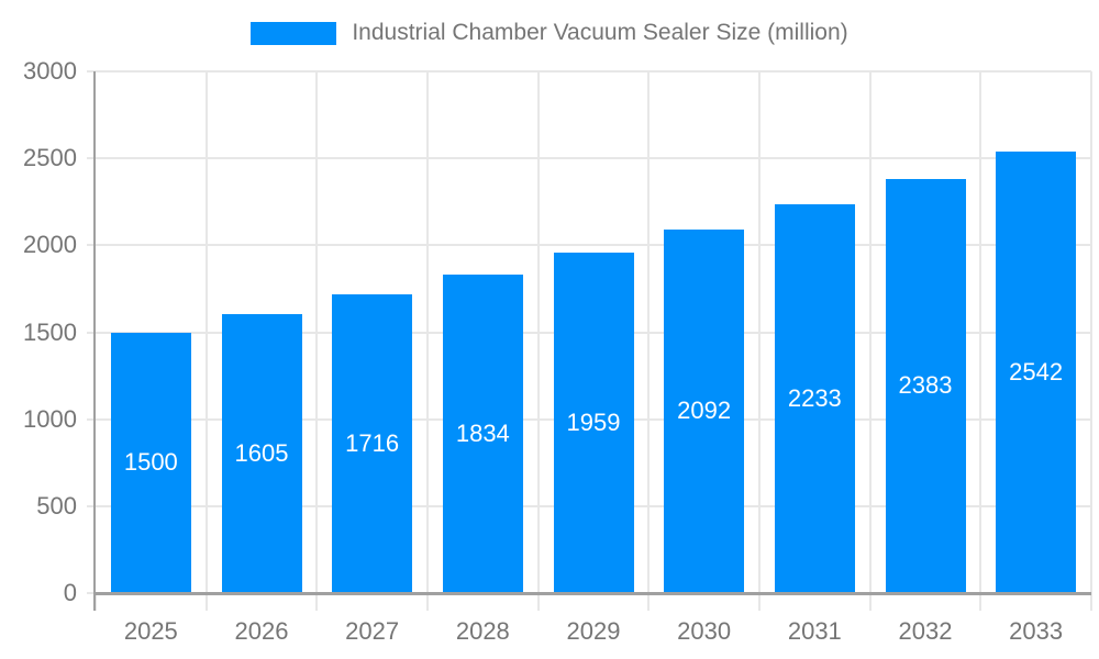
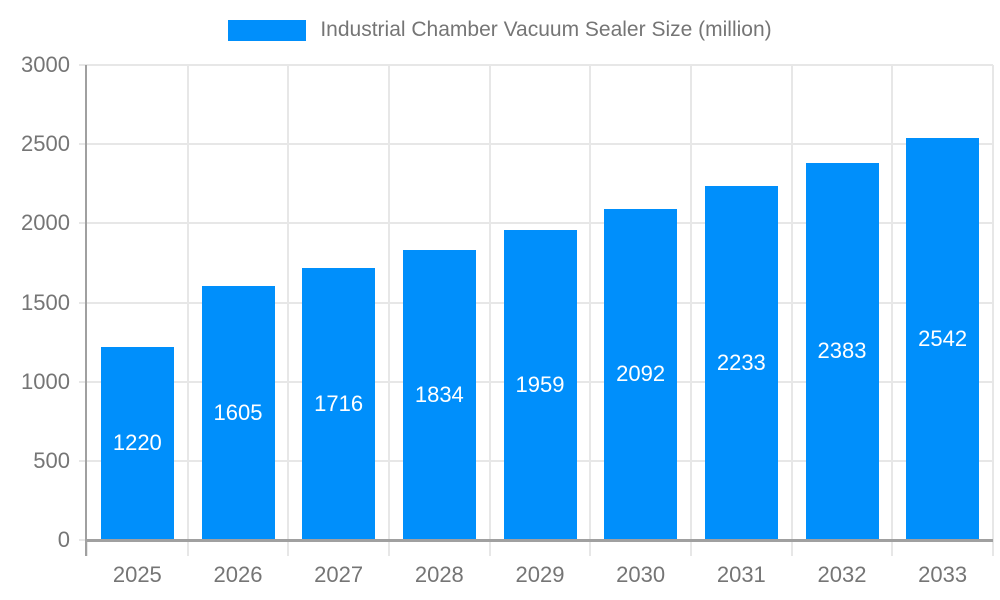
2025: 1500 -> 1220
